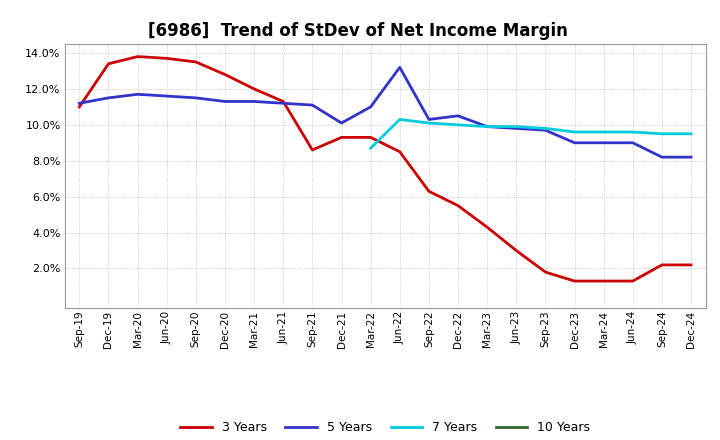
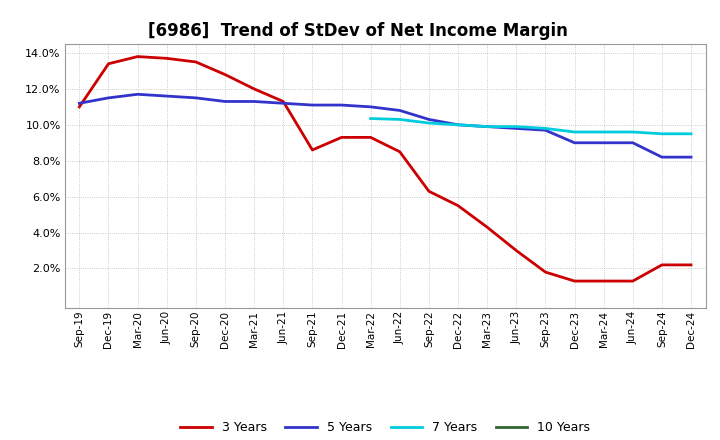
5 Years/Dec-21: 10.1% -> 11.1%
7 Years/Mar-22: 8.7% -> 10.3%
5 Years/Jun-22: 13.2% -> 10.8%
5 Years/Dec-22: 10.5% -> 10.0%
